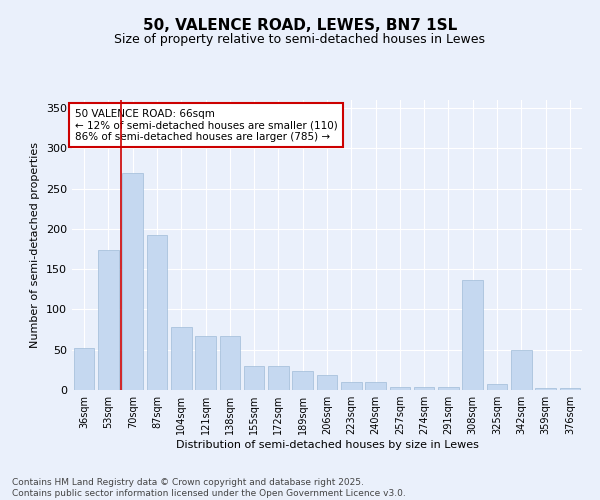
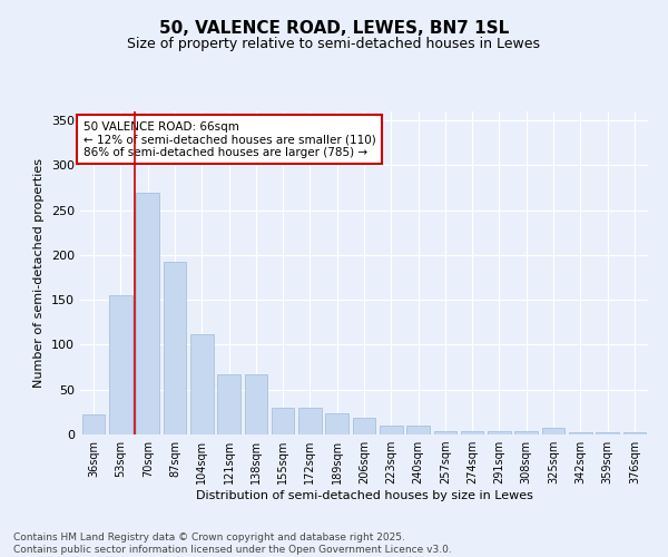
36sqm: 52 -> 22
53sqm: 174 -> 155
104sqm: 78 -> 112
308sqm: 136 -> 4
342sqm: 50 -> 3
